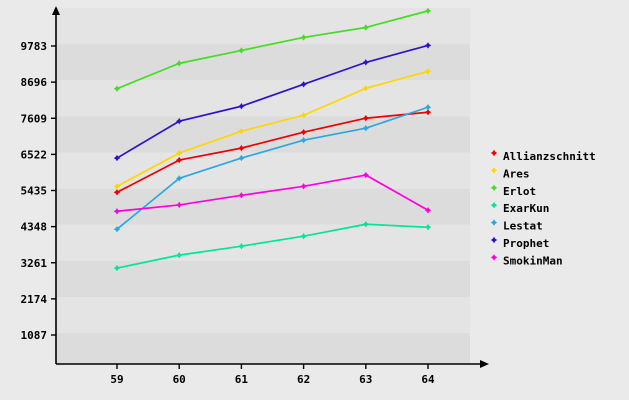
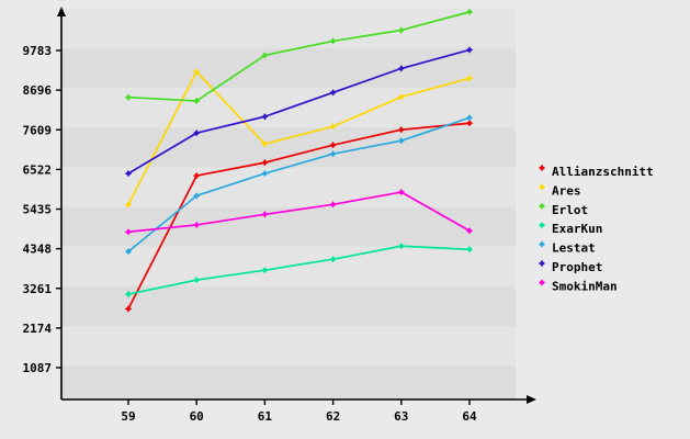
Allianzschnitt/59: 5400 -> 2700
Ares/60: 6600 -> 9200
Erlot/60: 9300 -> 8400
